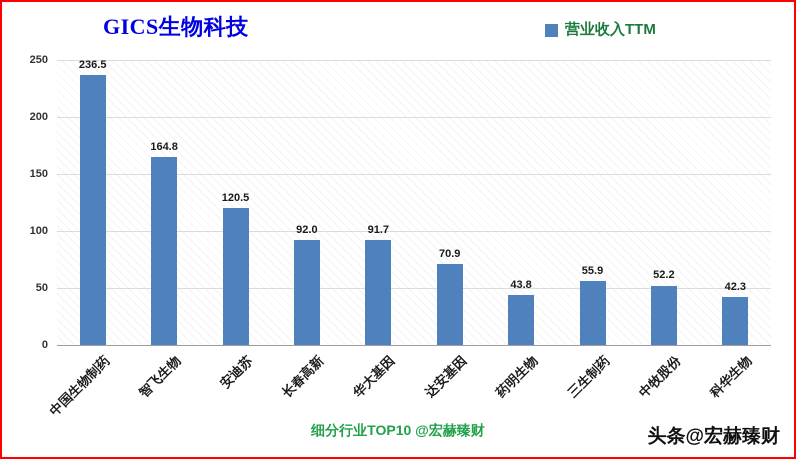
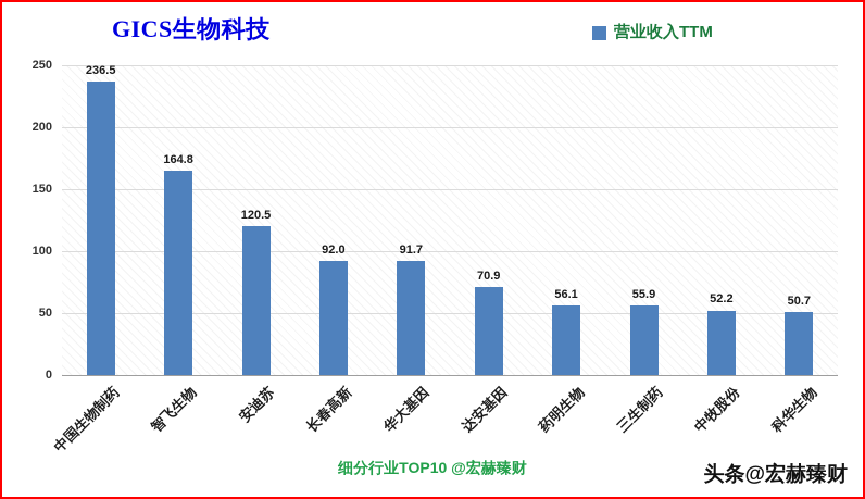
药明生物: 43.8 -> 56.1
科华生物: 42.3 -> 50.7
